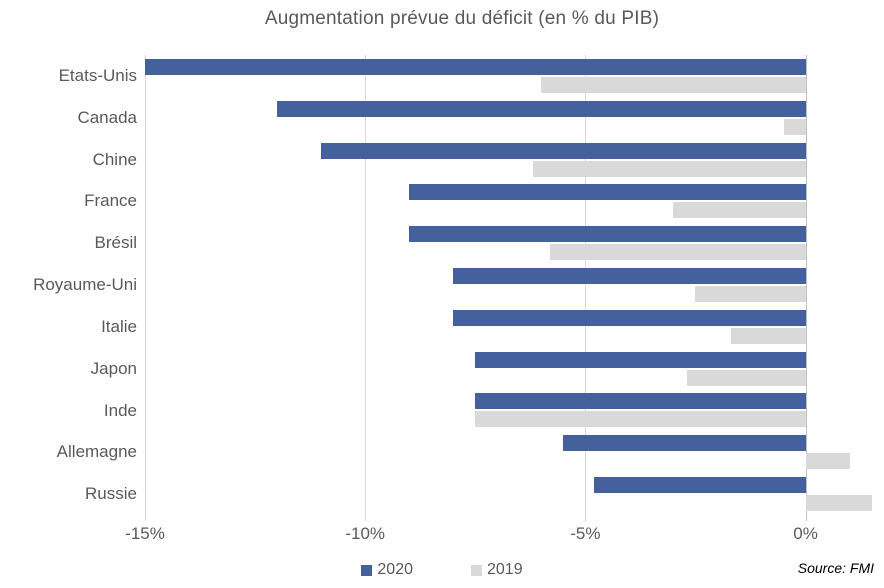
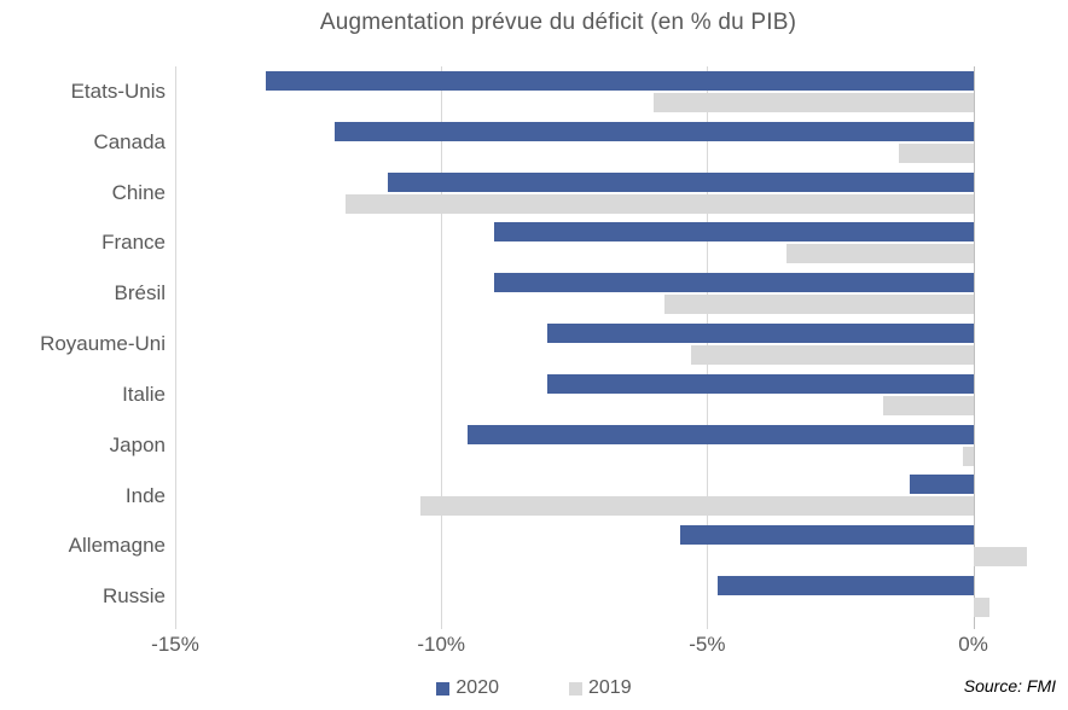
2020/Etats-Unis: -15.0% -> -13.3%
2019/Canada: -0.5% -> -1.4%
2019/Chine: -6.2% -> -11.8%
2019/France: -3.0% -> -3.5%
2019/Royaume-Uni: -2.5% -> -5.3%
2020/Japon: -7.5% -> -9.5%
2019/Japon: -2.7% -> -0.2%
2020/Inde: -7.5% -> -1.2%
2019/Inde: -7.5% -> -10.4%
2019/Russie: 1.5% -> 0.3%
